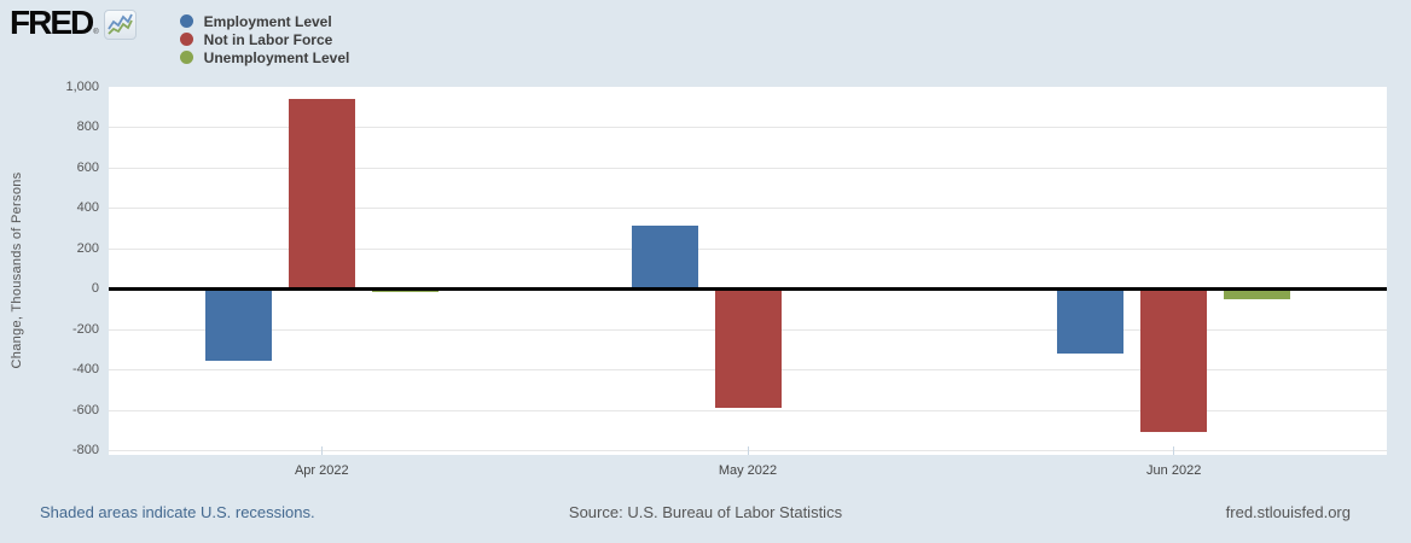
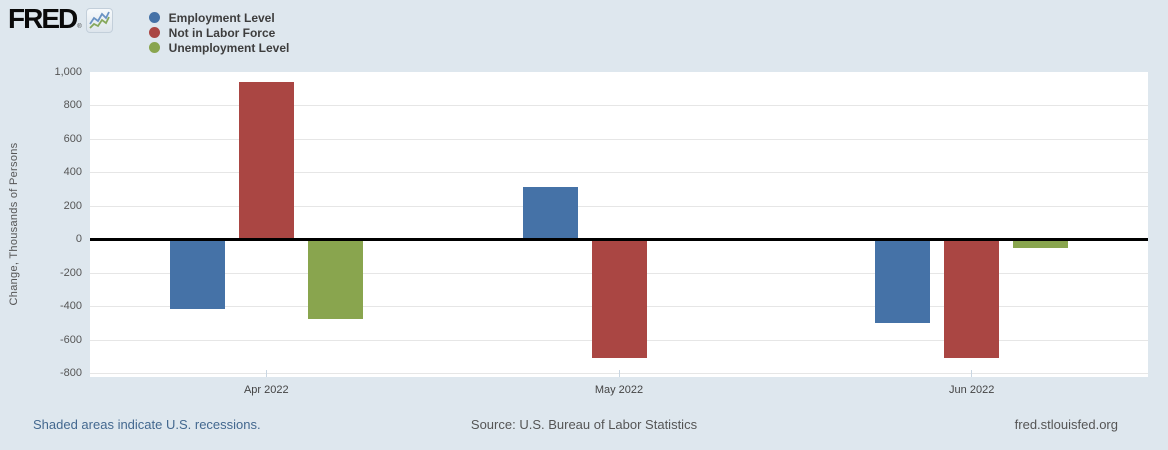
Employment Level/Apr 2022: -360 -> -420
Unemployment Level/Apr 2022: -20 -> -480
Not in Labor Force/May 2022: -590 -> -710
Employment Level/Jun 2022: -320 -> -500
